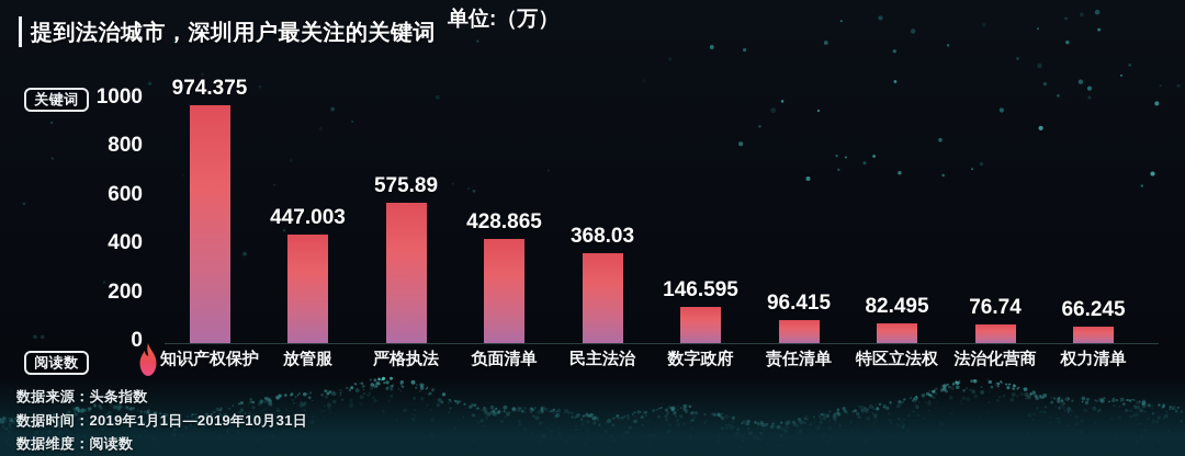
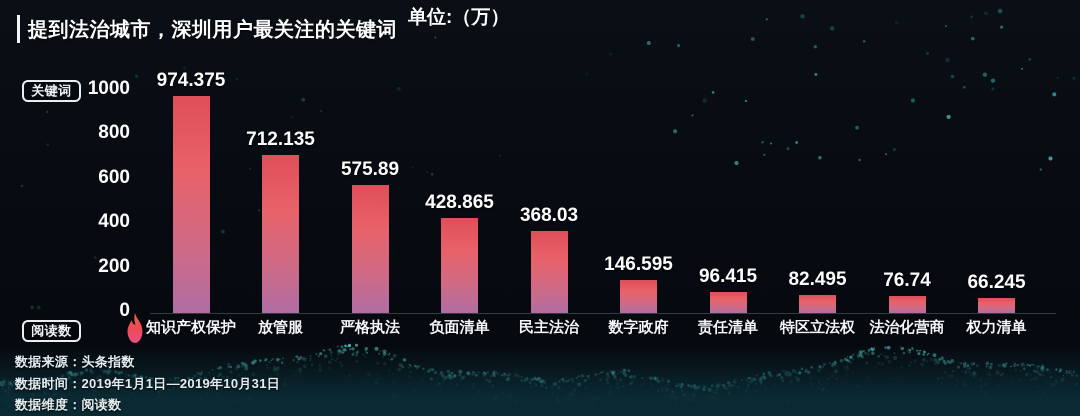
放管服: 447.003 -> 712.135
